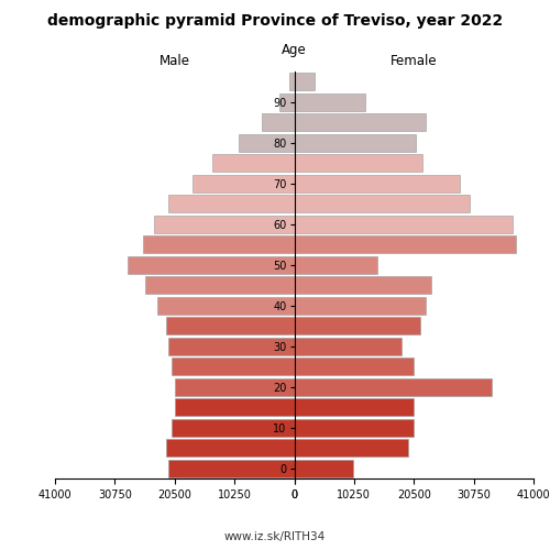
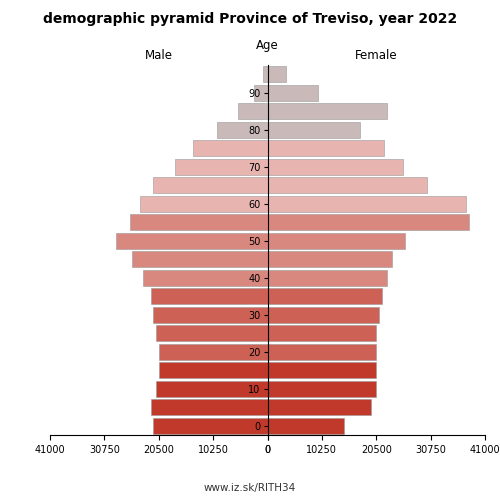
Female/90: 12200 -> 9500
Female/80: 20800 -> 17500
Female/70: 28400 -> 25500
Female/50: 14200 -> 26000
Female/30: 18400 -> 21000
Female/20: 33800 -> 20500
Female/0: 10000 -> 14500
